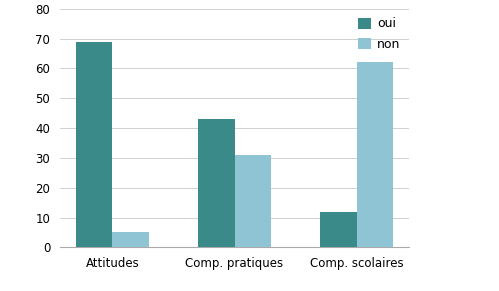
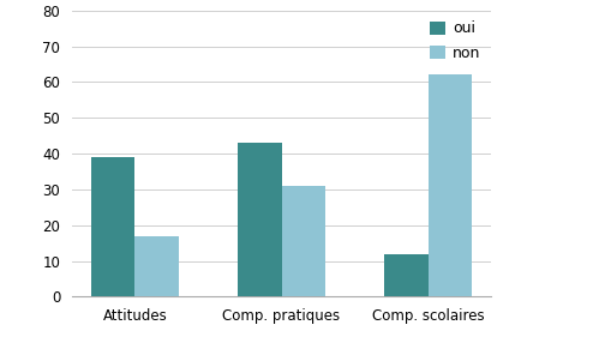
oui/Attitudes: 69 -> 39
non/Attitudes: 5 -> 17
